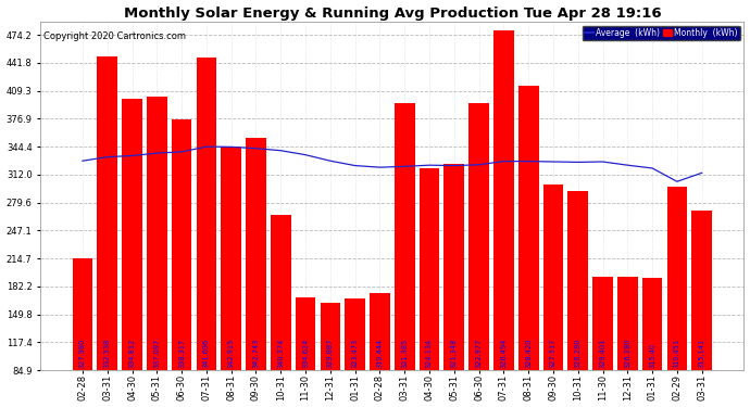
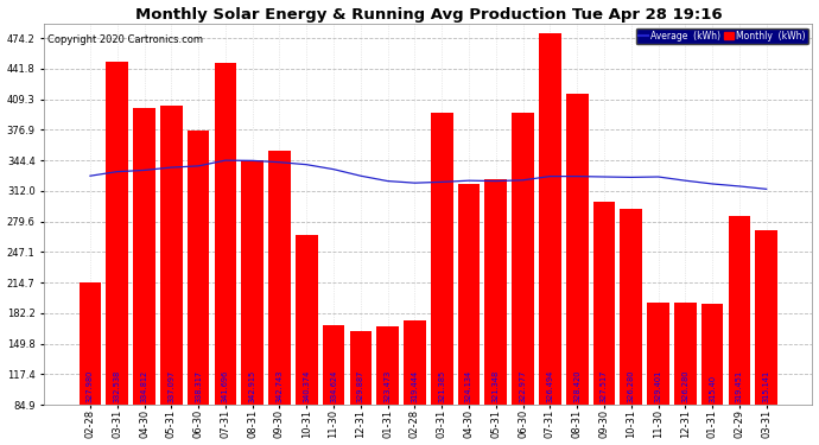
Monthly (kWh)/02-29: 298 -> 285
Average (kWh)/02-29: 304 -> 317
